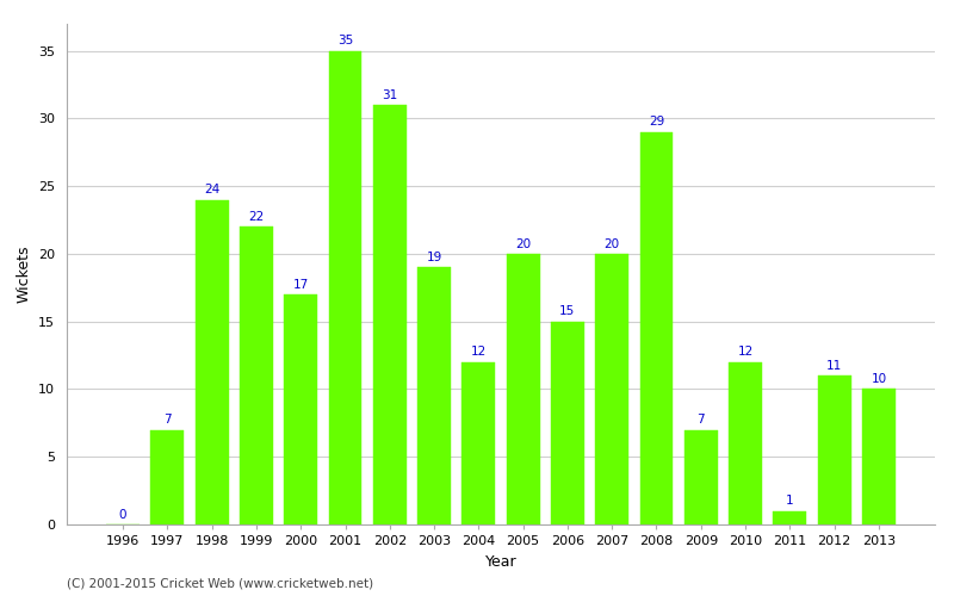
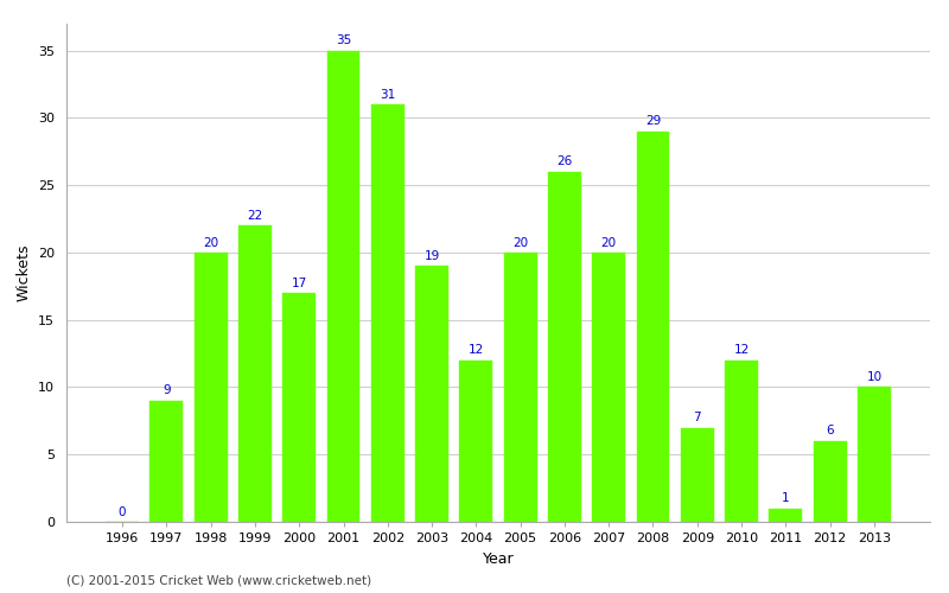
1997: 7 -> 9
1998: 24 -> 20
2006: 15 -> 26
2012: 11 -> 6
